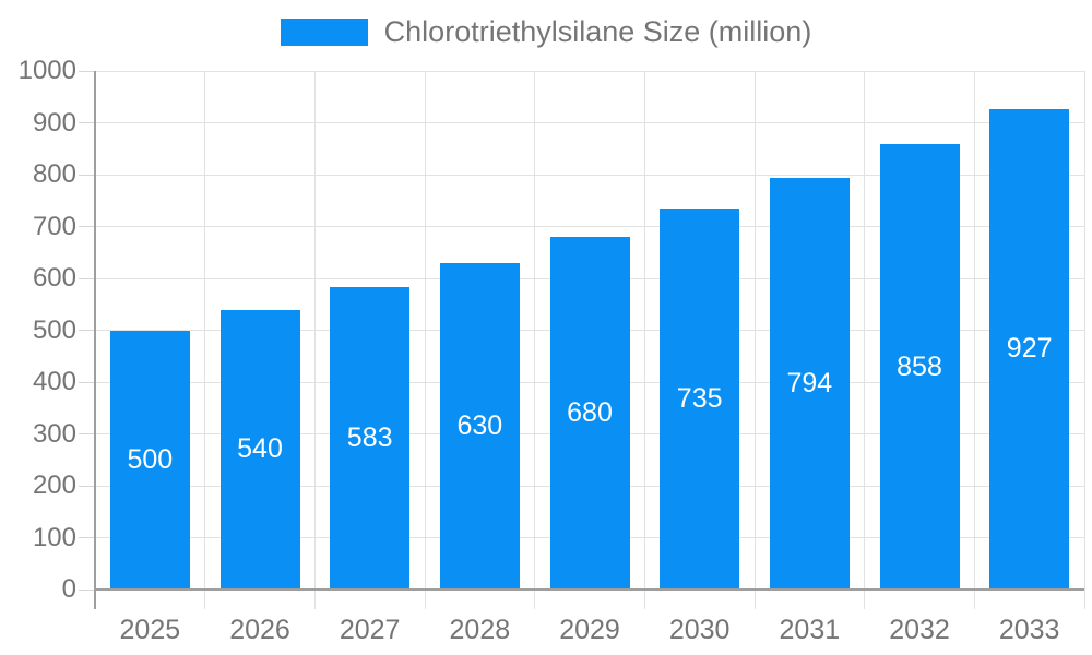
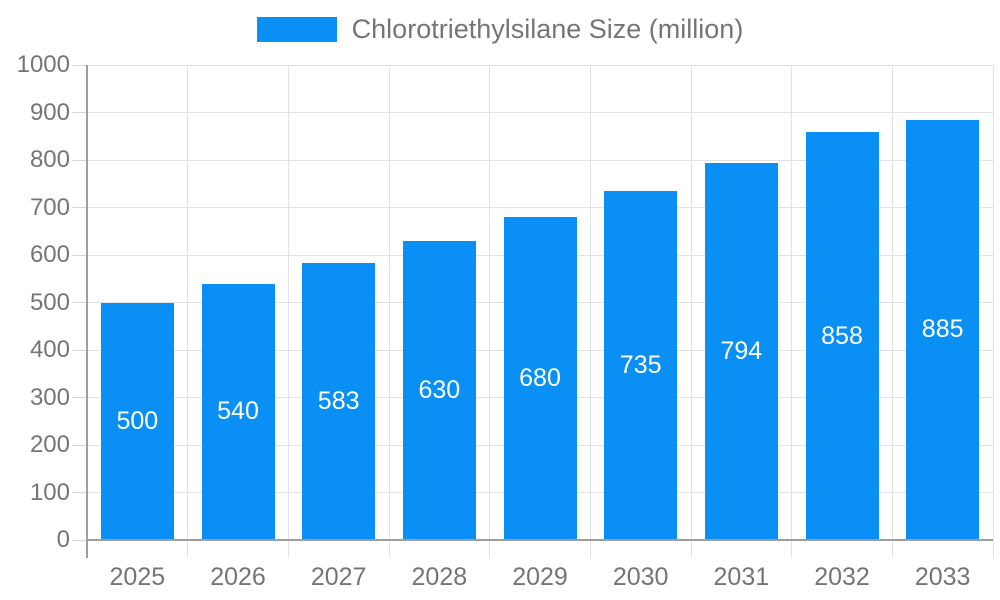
2033: 927 -> 885
